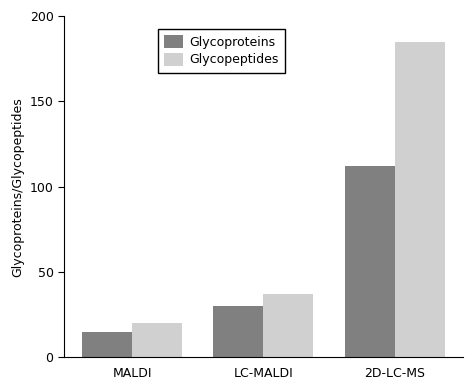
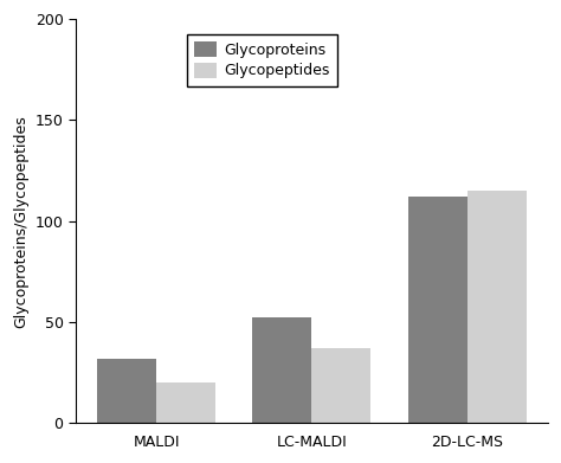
Glycoproteins/MALDI: 15 -> 32
Glycoproteins/LC-MALDI: 30 -> 52
Glycopeptides/2D-LC-MS: 185 -> 115
